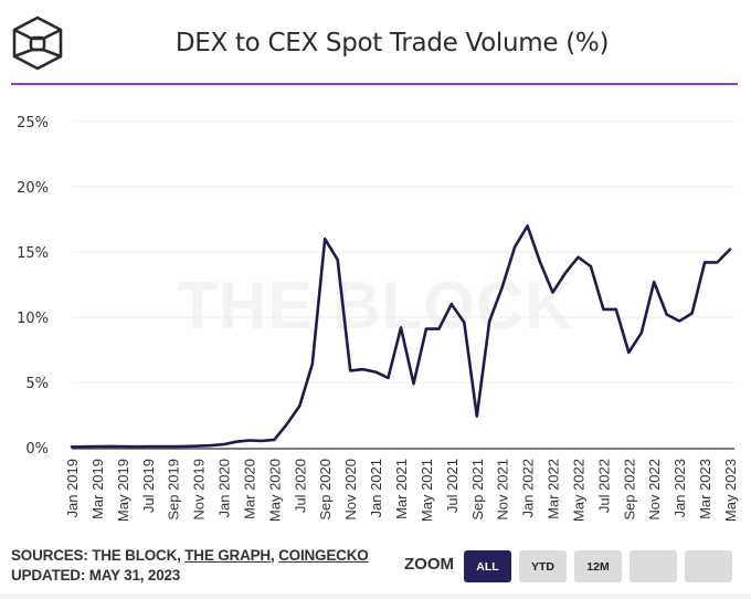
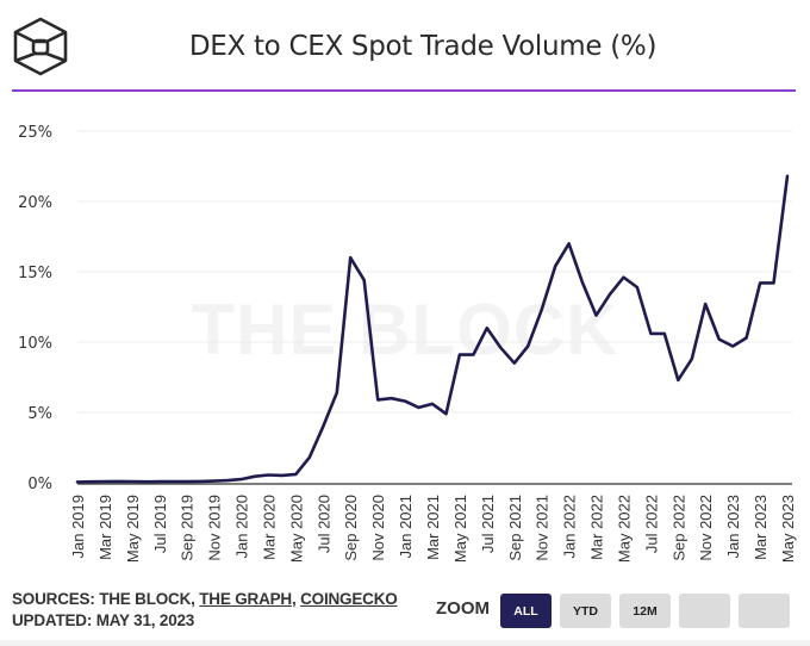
Jul 2020: 3.2% -> 4.0%
Mar 2021: 9.2% -> 5.6%
Sep 2021: 2.4% -> 8.5%
May 2023: 15.2% -> 21.8%
